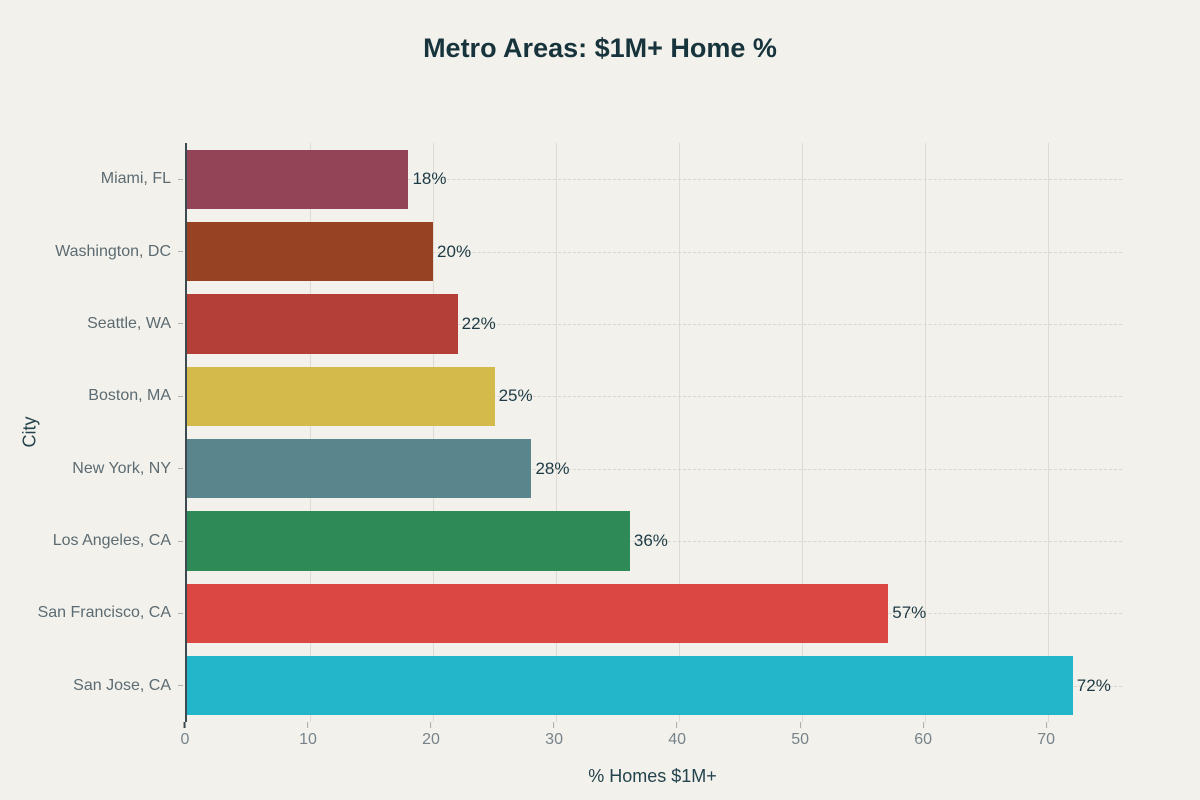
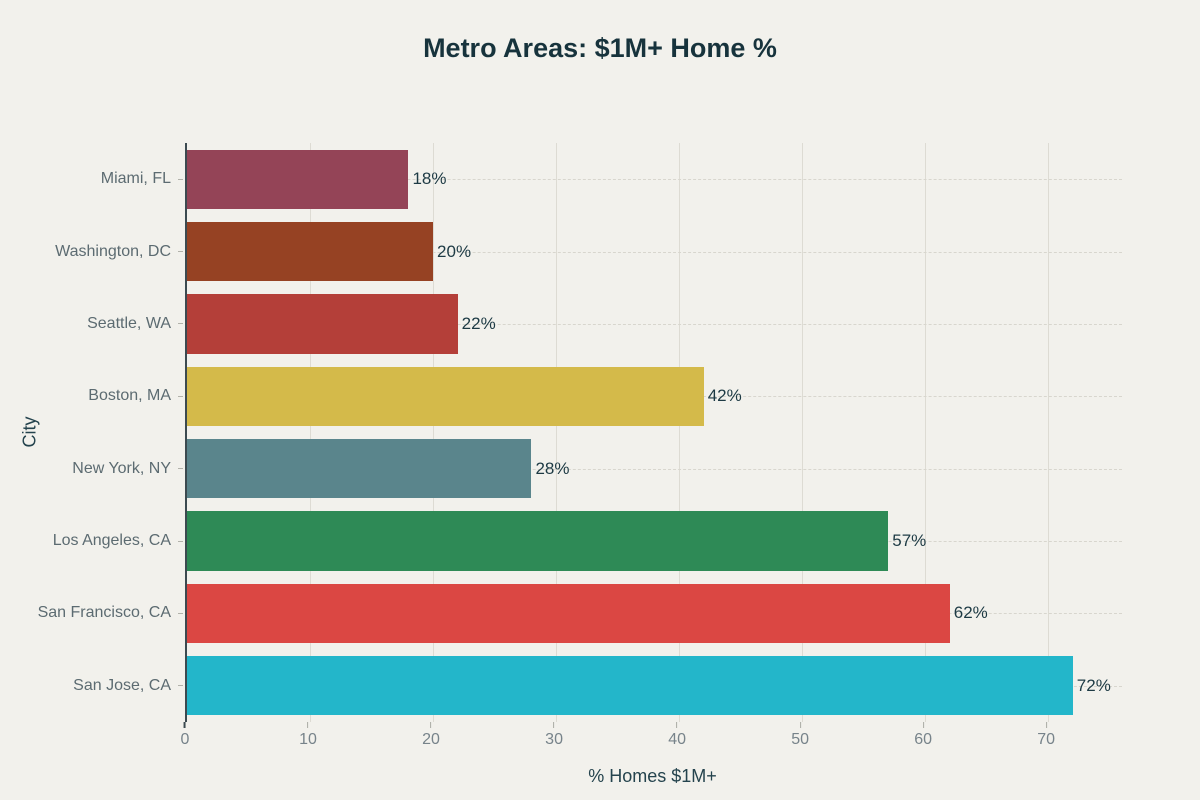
Boston, MA: 25% -> 42%
Los Angeles, CA: 36% -> 57%
San Francisco, CA: 57% -> 62%
